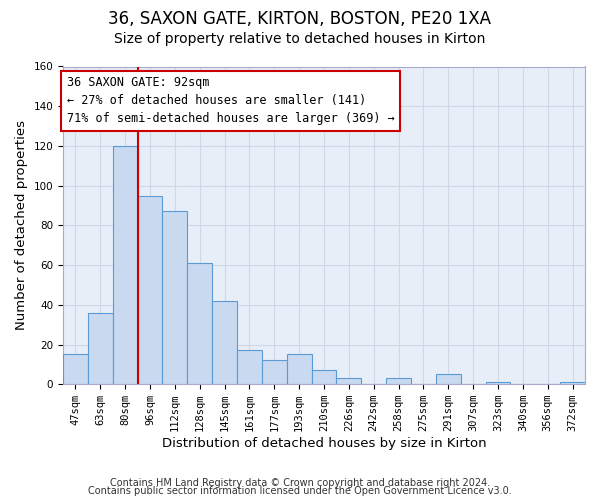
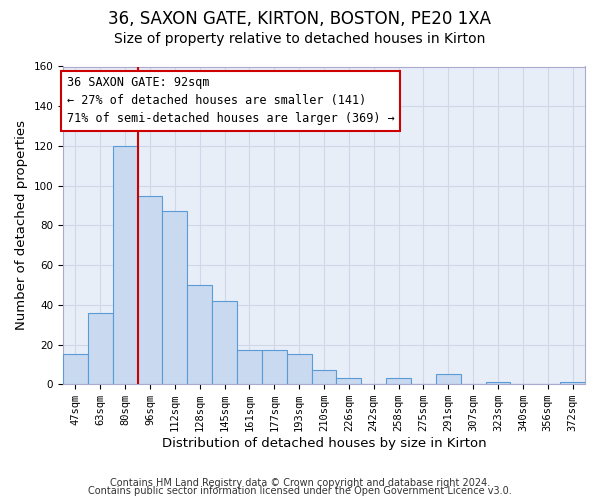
128sqm: 61 -> 50
177sqm: 12 -> 17
